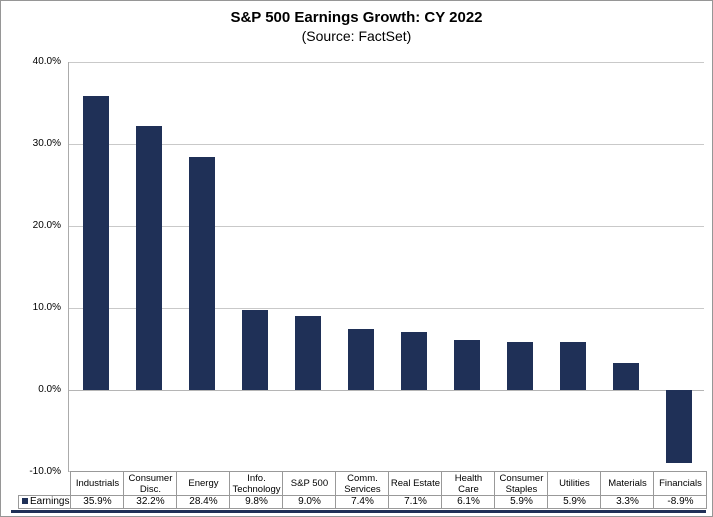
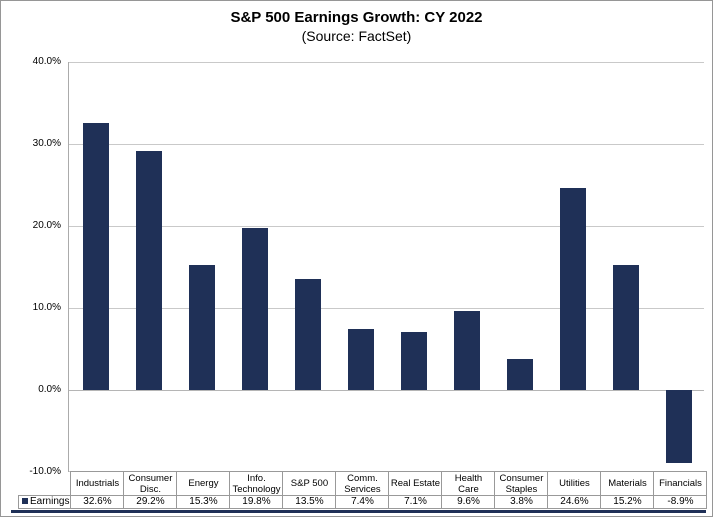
Industrials: 35.9% -> 32.6%
Consumer Disc.: 32.2% -> 29.2%
Energy: 28.4% -> 15.3%
Info. Technology: 9.8% -> 19.8%
S&P 500: 9.0% -> 13.5%
Health Care: 6.1% -> 9.6%
Consumer Staples: 5.9% -> 3.8%
Utilities: 5.9% -> 24.6%
Materials: 3.3% -> 15.2%
